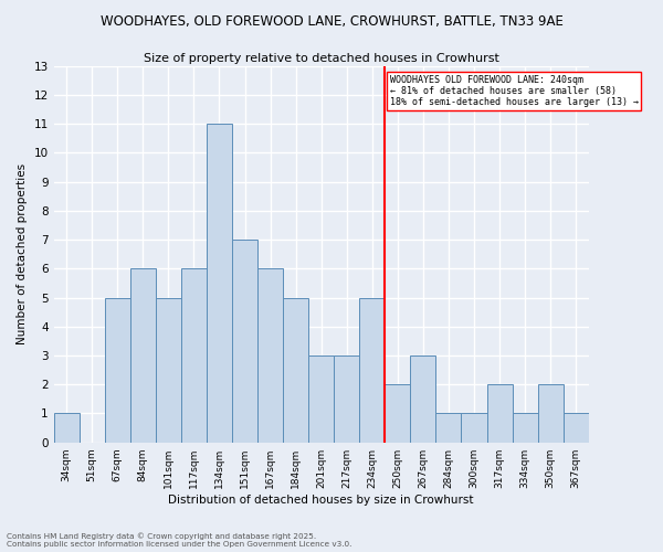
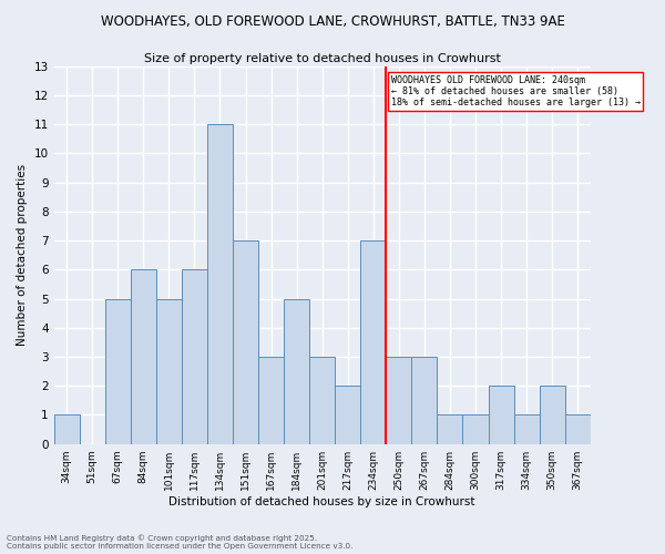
167sqm: 6 -> 3
217sqm: 3 -> 2
234sqm: 5 -> 7
250sqm: 2 -> 3
